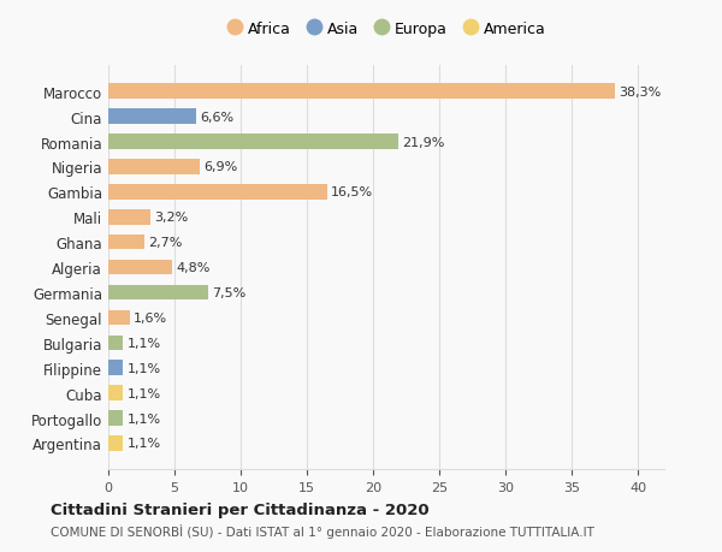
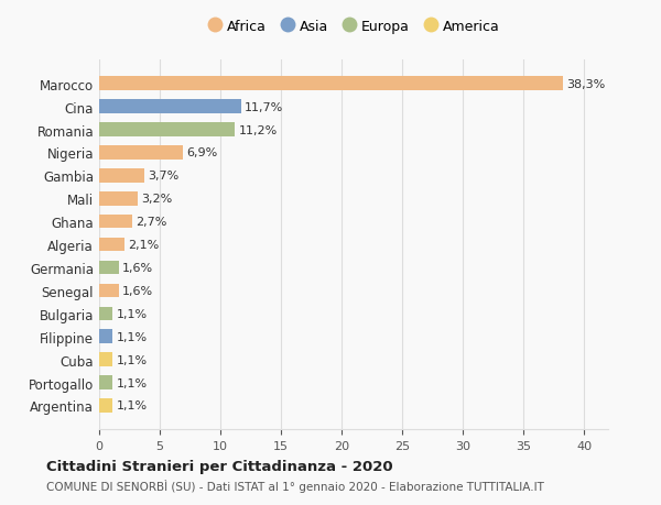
Cina: 6,6% -> 11,7%
Romania: 21,9% -> 11,2%
Gambia: 16,5% -> 3,7%
Algeria: 4,8% -> 2,1%
Germania: 7,5% -> 1,6%
